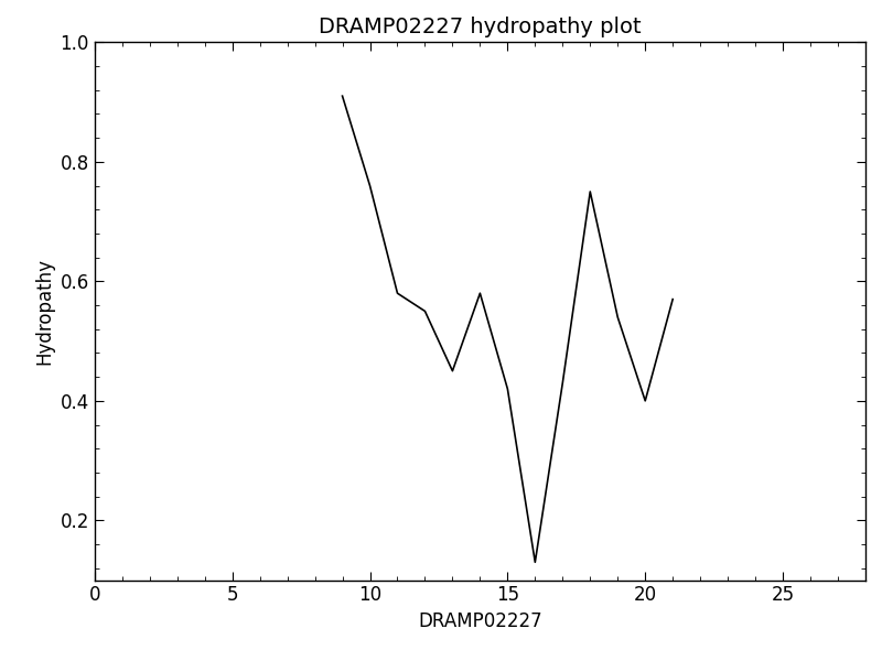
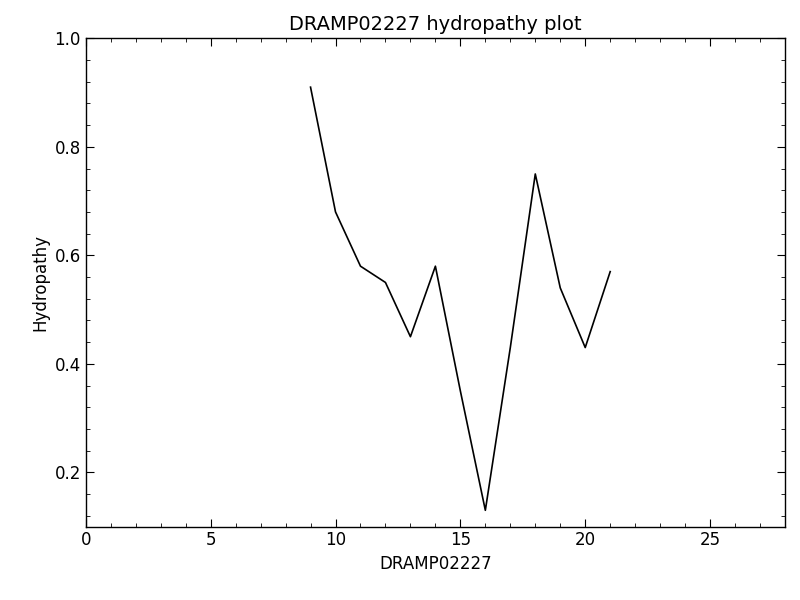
10: 0.76 -> 0.68
15: 0.42 -> 0.35
20: 0.40 -> 0.43
